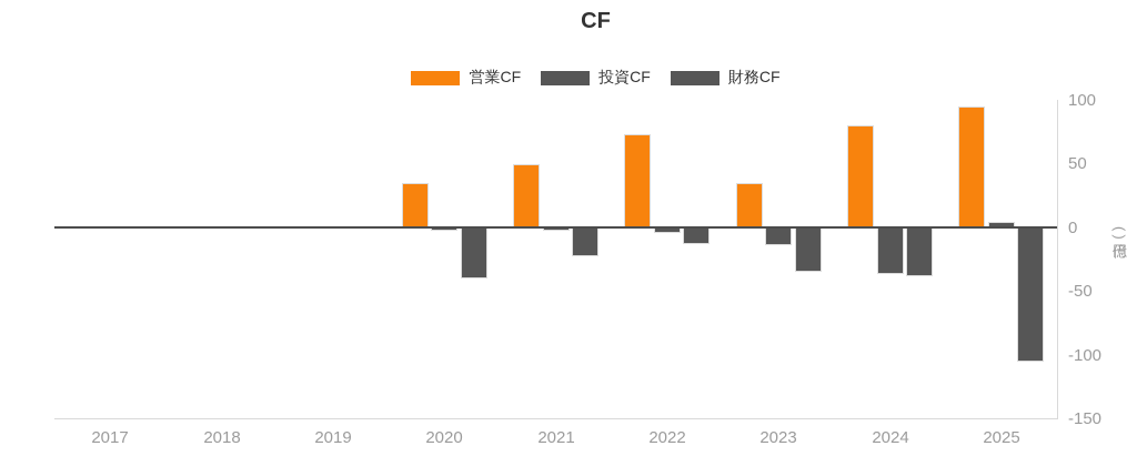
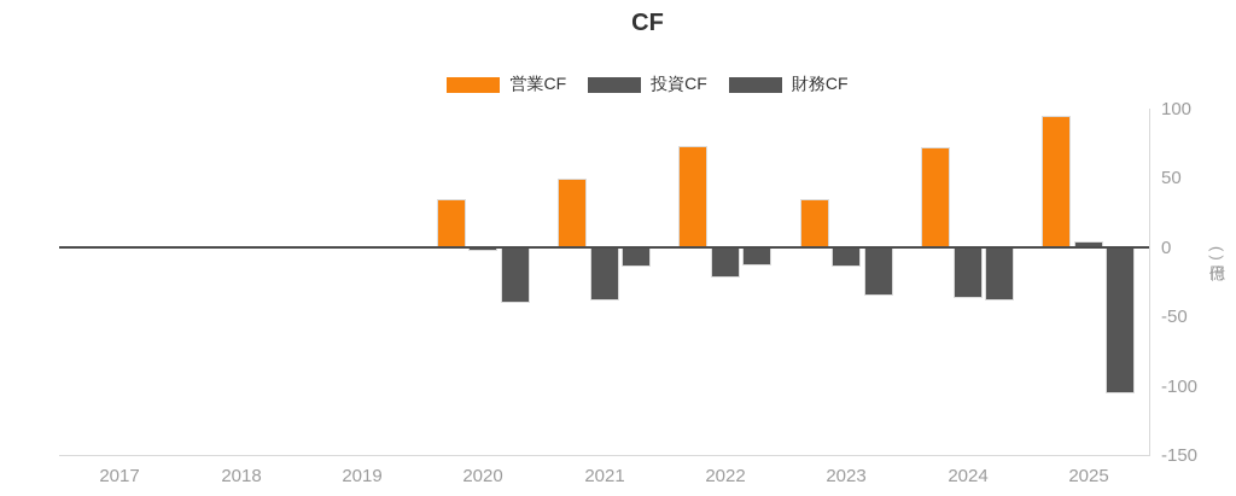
投資CF/2021: -3 -> -38
財務CF/2021: -23 -> -14
投資CF/2022: -4 -> -22
営業CF/2024: 80 -> 72
